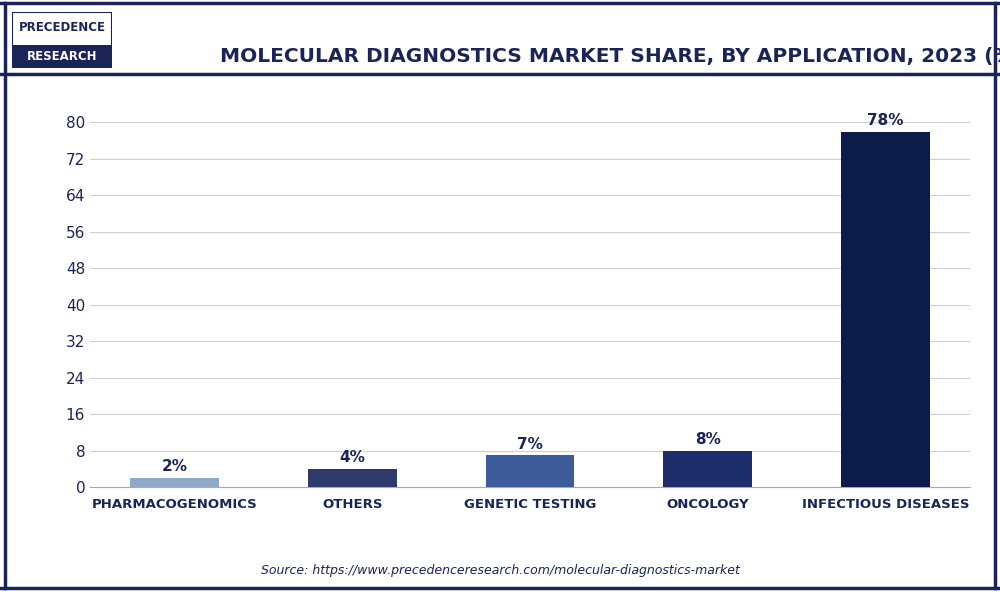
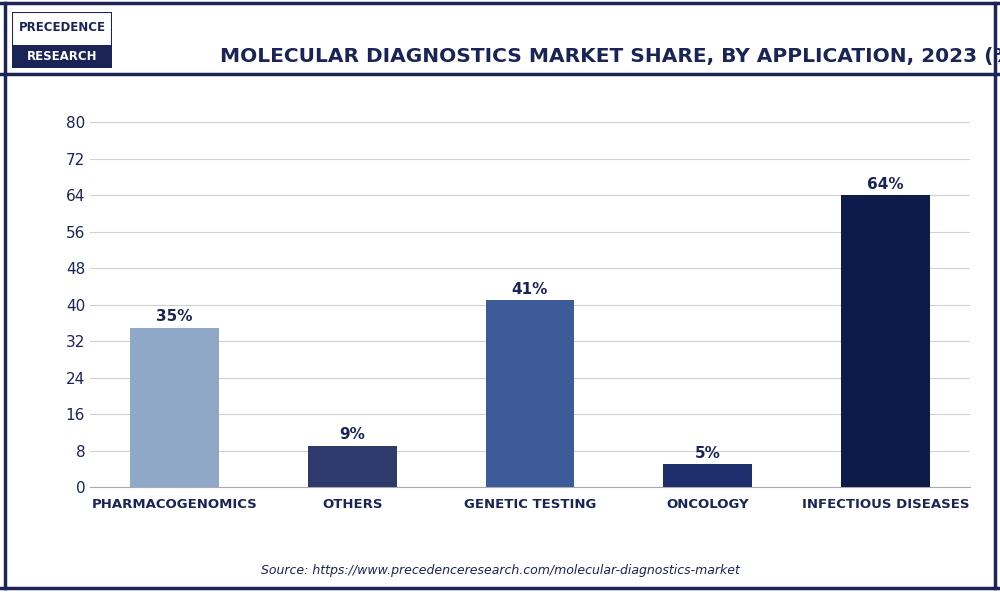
PHARMACOGENOMICS: 2% -> 35%
OTHERS: 4% -> 9%
GENETIC TESTING: 7% -> 41%
ONCOLOGY: 8% -> 5%
INFECTIOUS DISEASES: 78% -> 64%
